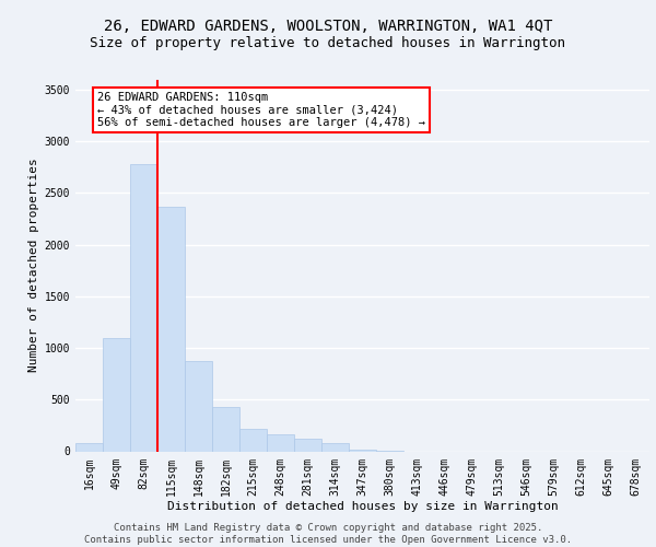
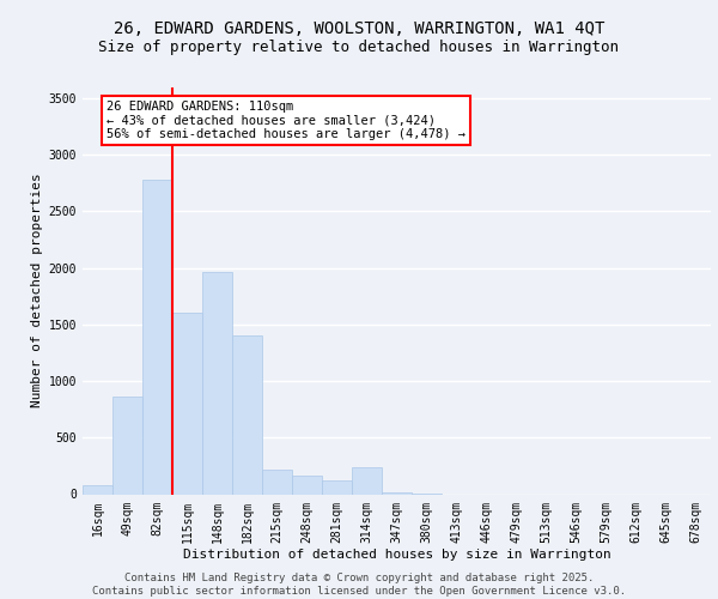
49sqm: 1100 -> 860
115sqm: 2370 -> 1600
148sqm: 870 -> 1960
182sqm: 430 -> 1400
314sqm: 80 -> 240
